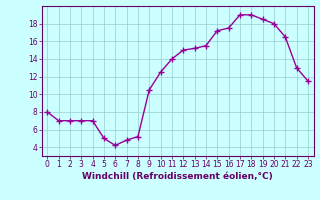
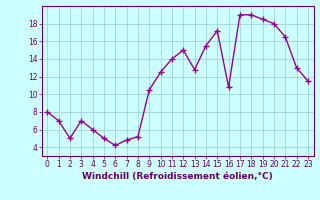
2: 7.0 -> 5.0
4: 7.0 -> 6.0
13: 15.2 -> 12.8
16: 17.5 -> 10.8
